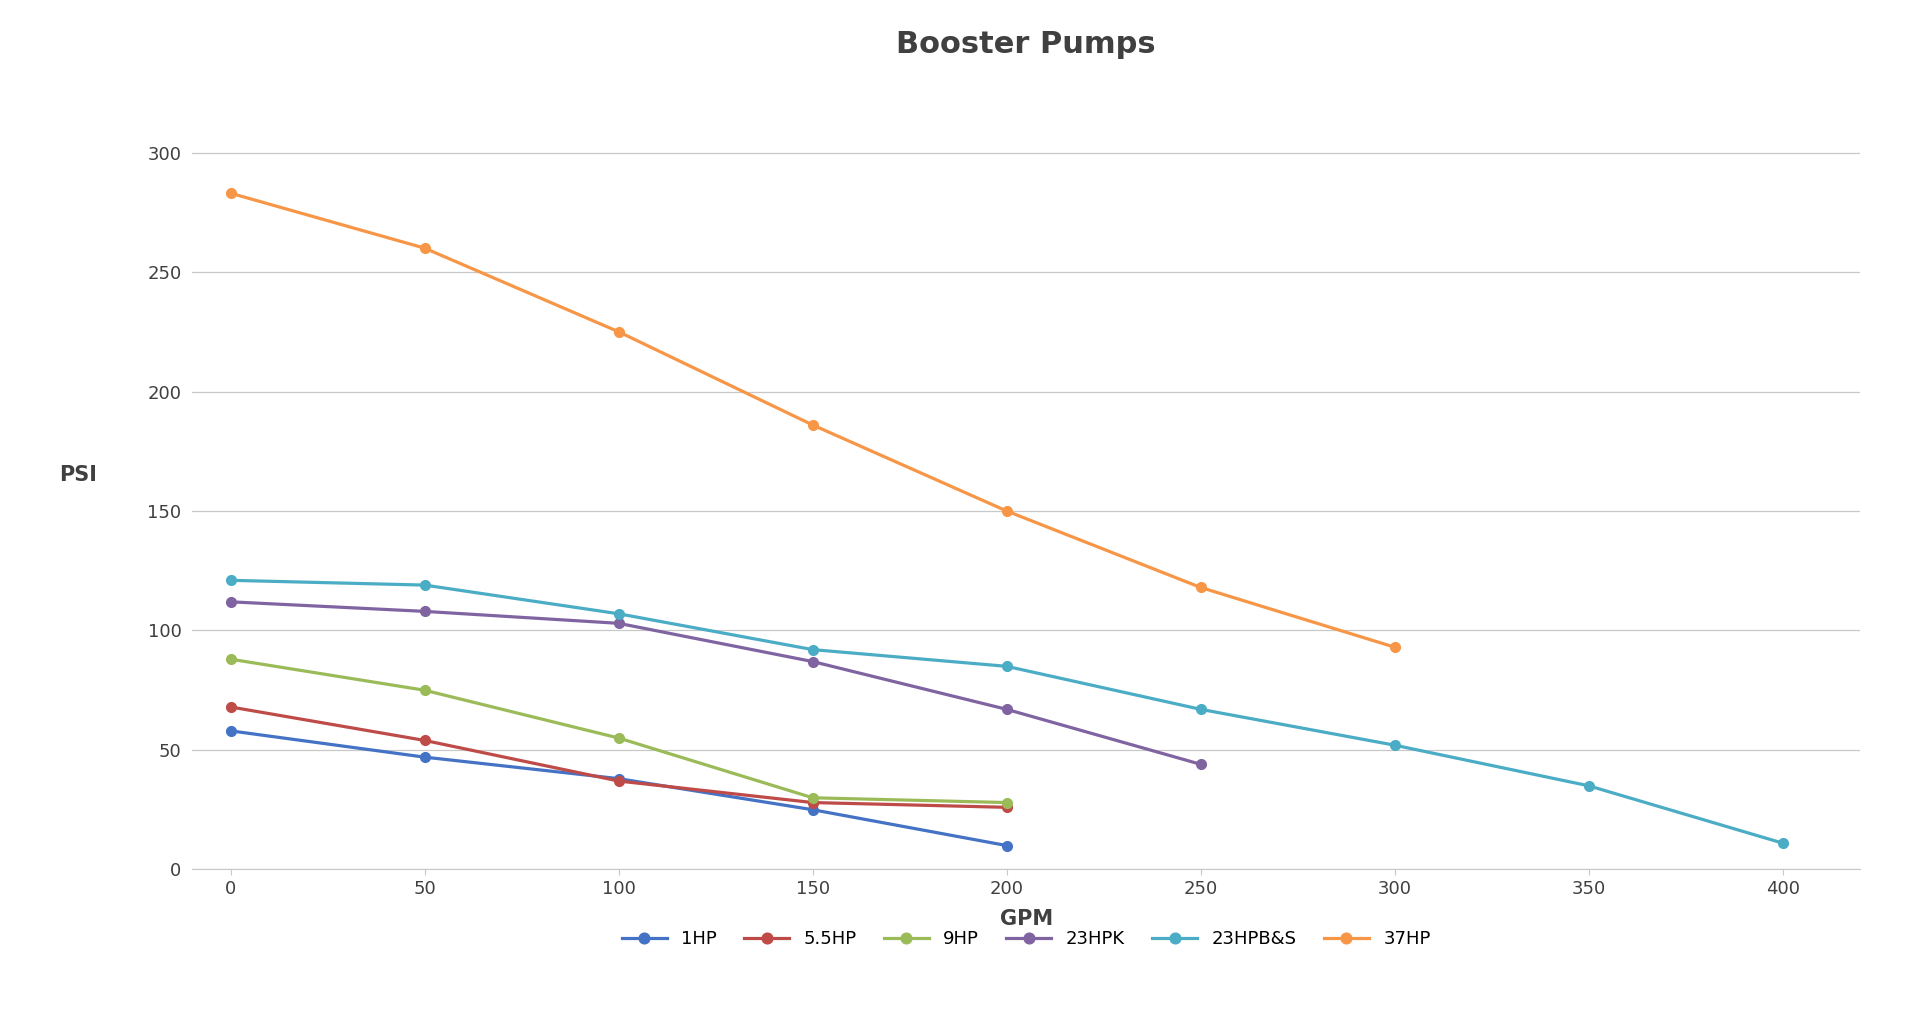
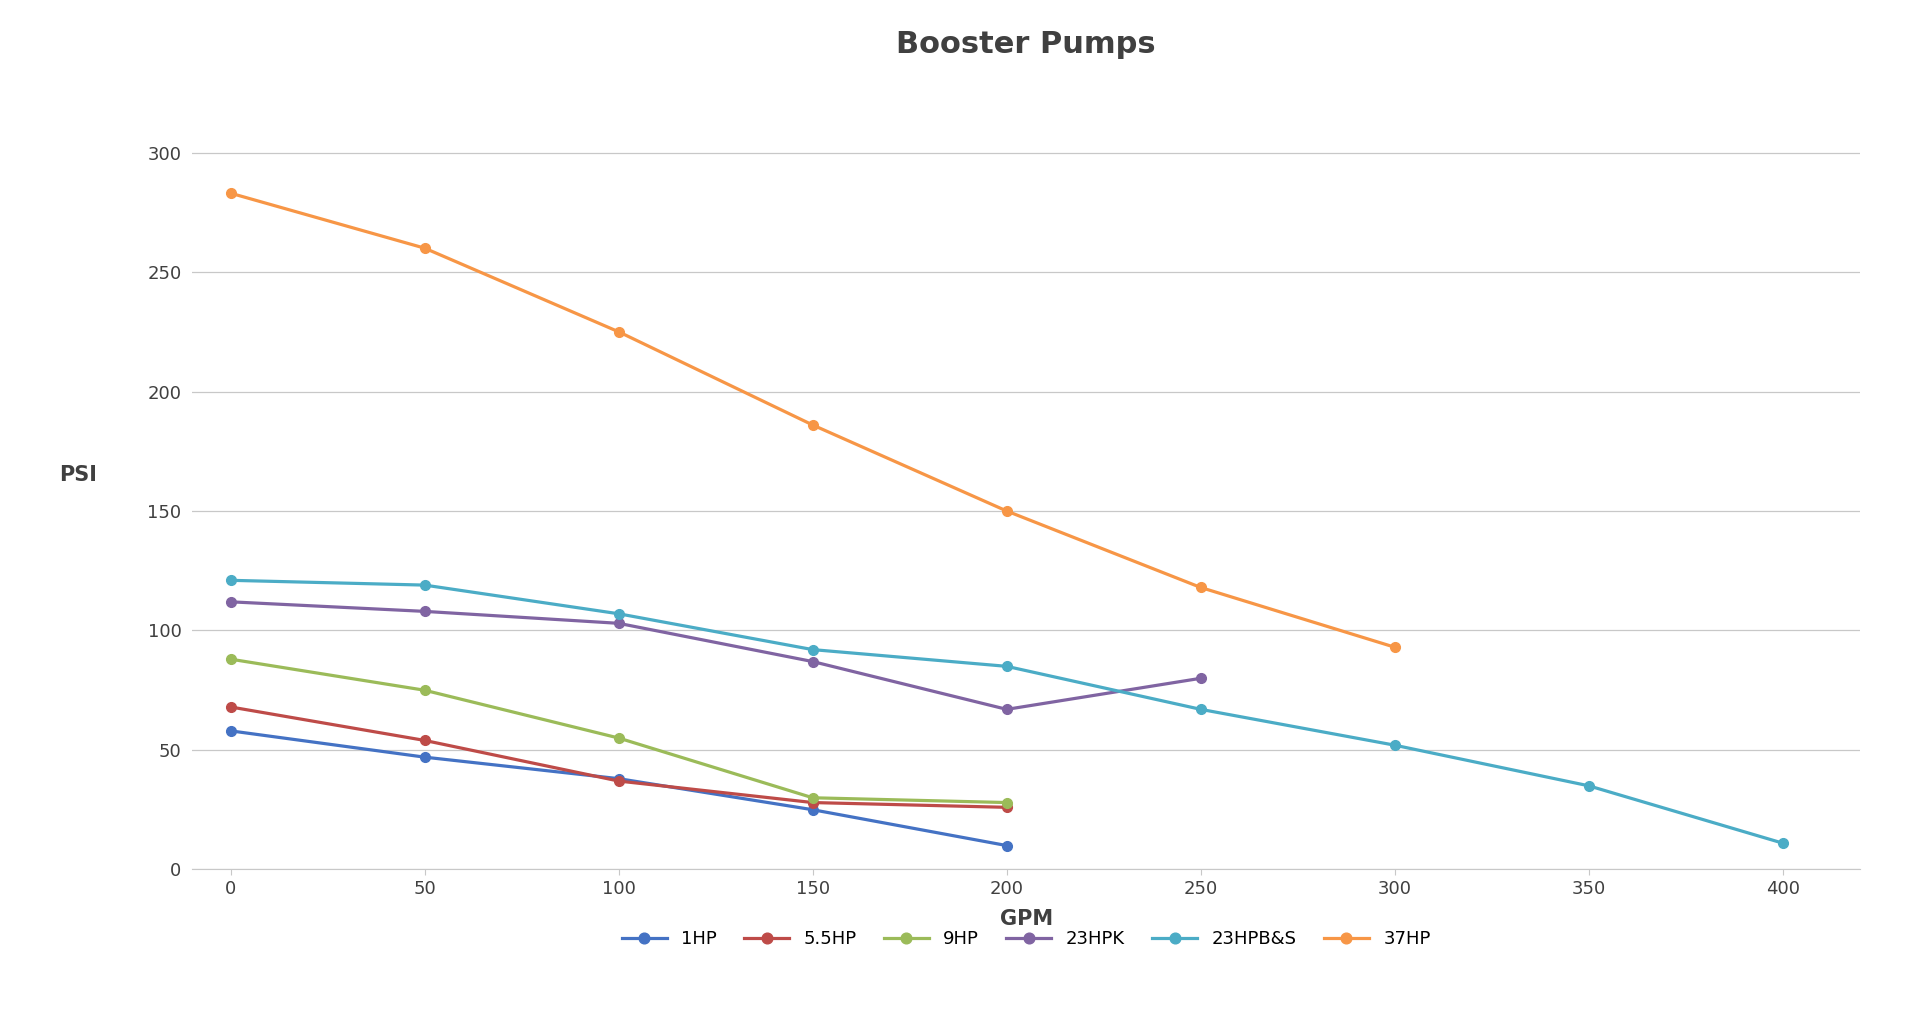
23HPK/250: 44 -> 80
